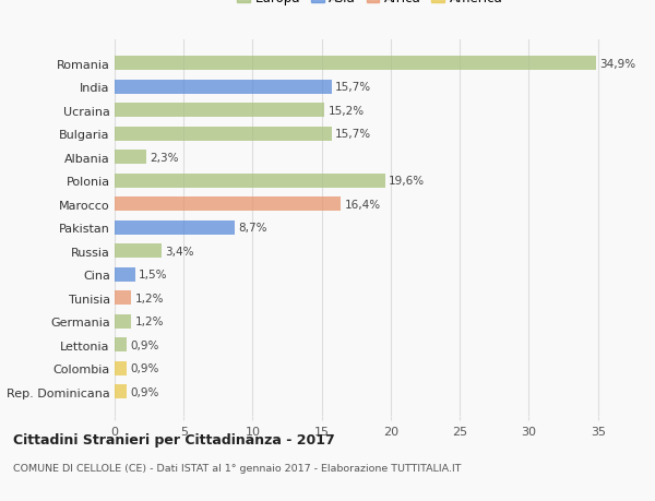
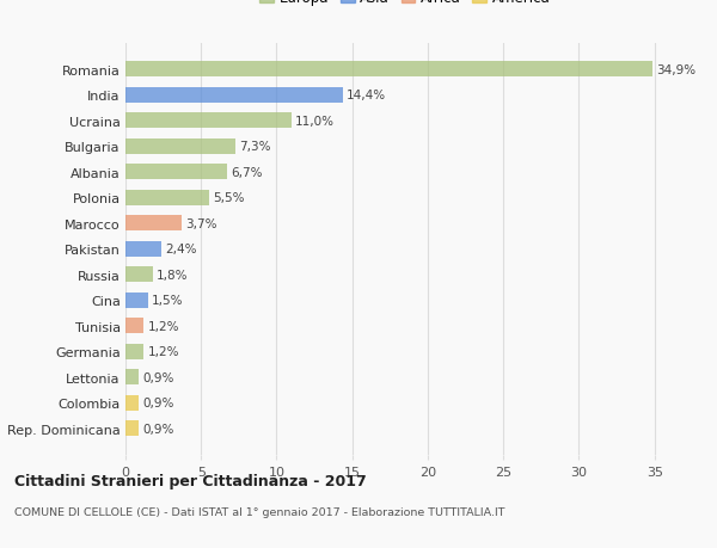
India: 15,7% -> 14,4%
Ucraina: 15,2% -> 11,0%
Bulgaria: 15,7% -> 7,3%
Albania: 2,3% -> 6,7%
Polonia: 19,6% -> 5,5%
Marocco: 16,4% -> 3,7%
Pakistan: 8,7% -> 2,4%
Russia: 3,4% -> 1,8%
